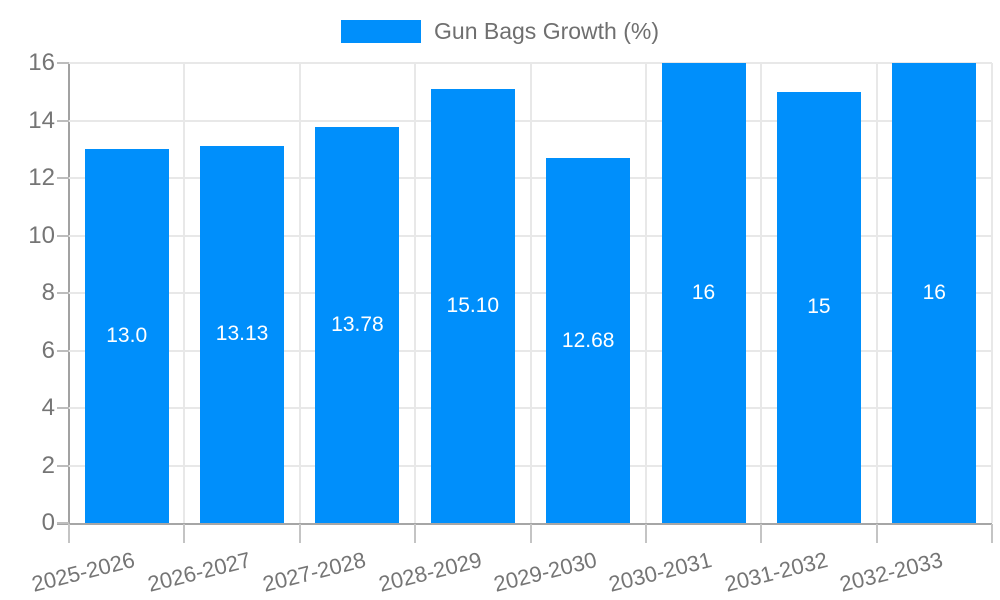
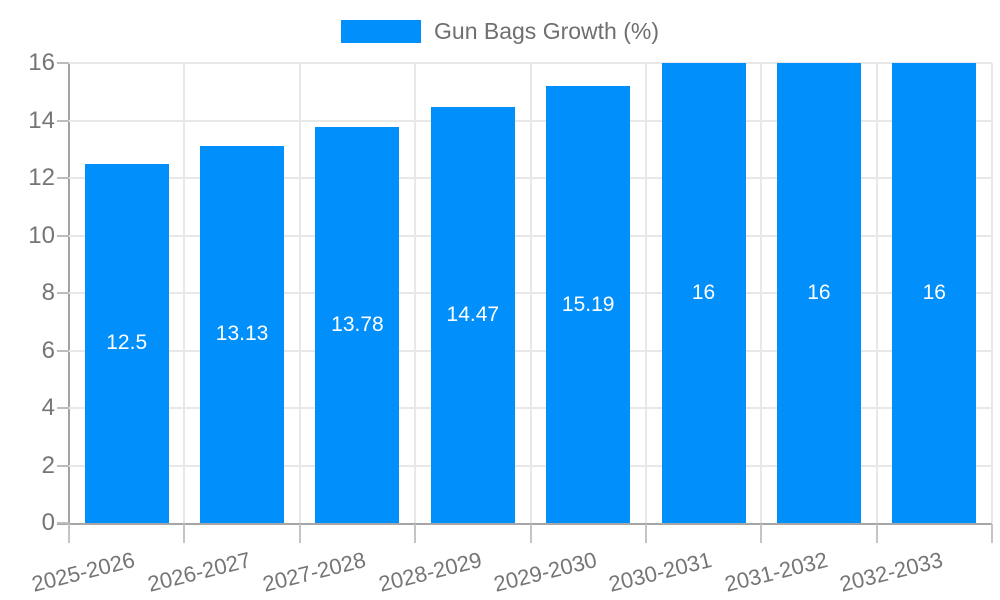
2025-2026: 13.0 -> 12.5
2028-2029: 15.10 -> 14.47
2029-2030: 12.68 -> 15.19
2031-2032: 15 -> 16
